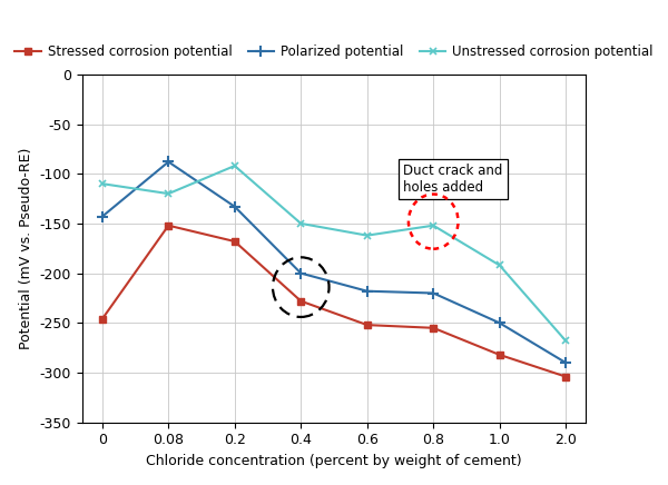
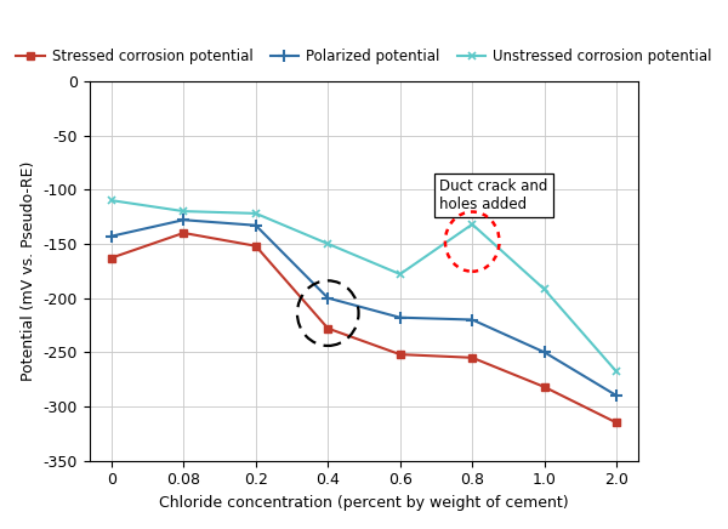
Stressed corrosion potential/0: -246 -> -163
Stressed corrosion potential/0.08: -152 -> -140
Polarized potential/0.08: -88 -> -128
Stressed corrosion potential/0.2: -168 -> -152
Unstressed corrosion potential/0.2: -92 -> -122
Unstressed corrosion potential/0.6: -162 -> -178
Unstressed corrosion potential/0.8: -152 -> -132
Stressed corrosion potential/2.0: -304 -> -315
